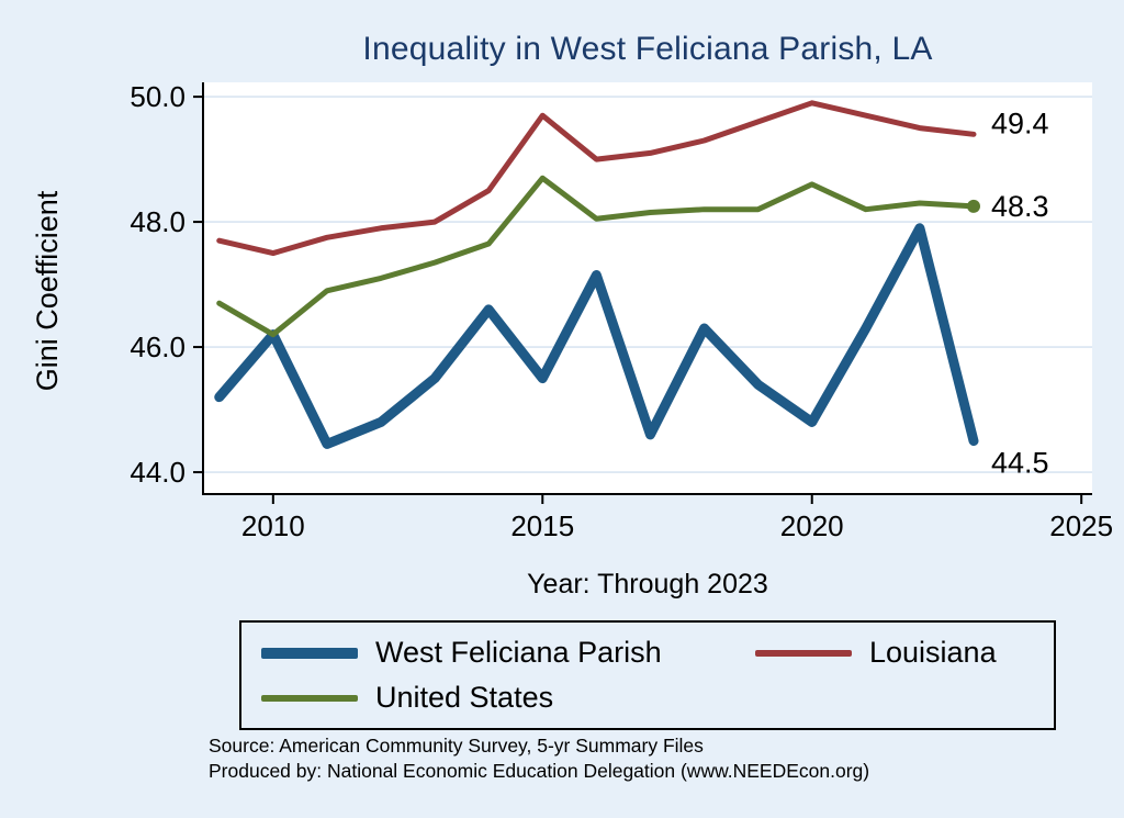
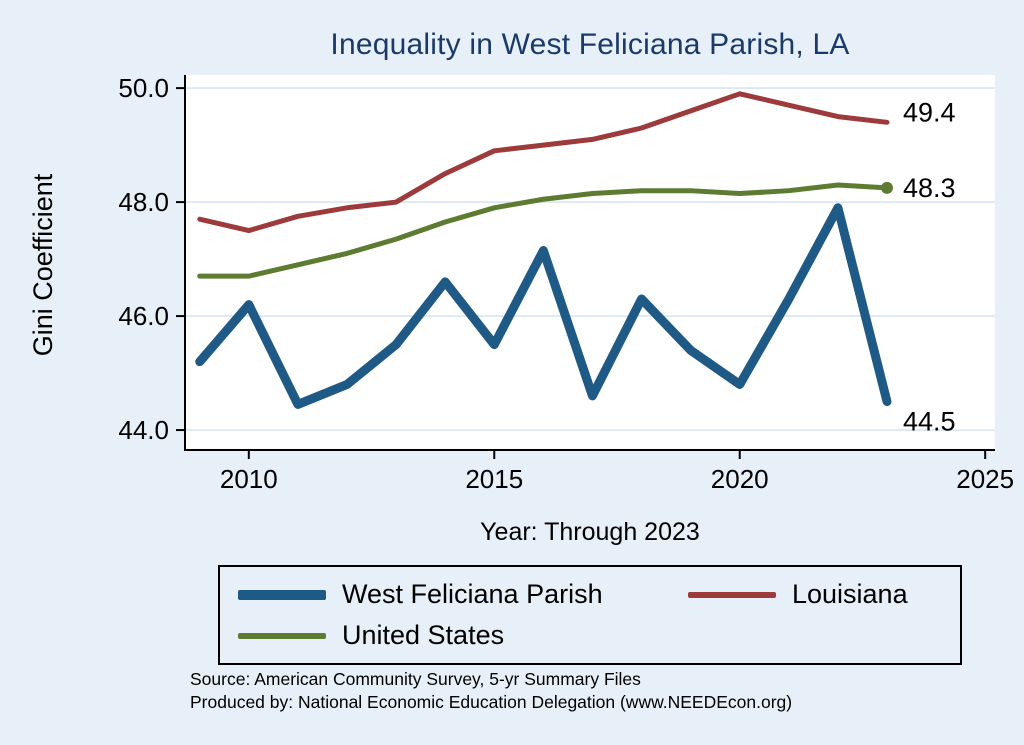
United States/2010: 46.2 -> 46.7
Louisiana/2015: 49.7 -> 48.9
United States/2015: 48.7 -> 47.9
United States/2020: 48.6 -> 48.1
